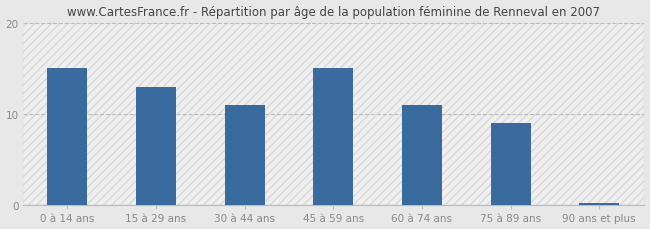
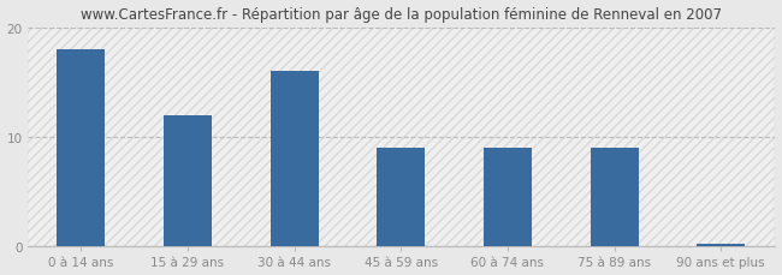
0 à 14 ans: 15.0 -> 18.0
15 à 29 ans: 13.0 -> 12.0
30 à 44 ans: 11.0 -> 16.0
45 à 59 ans: 15.0 -> 9.0
60 à 74 ans: 11.0 -> 9.0
